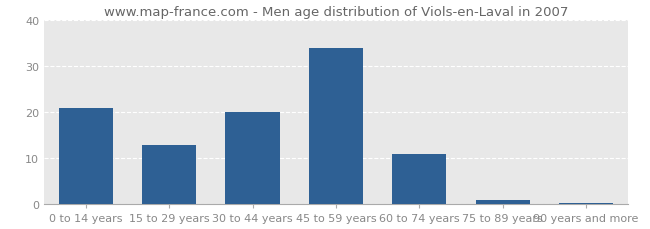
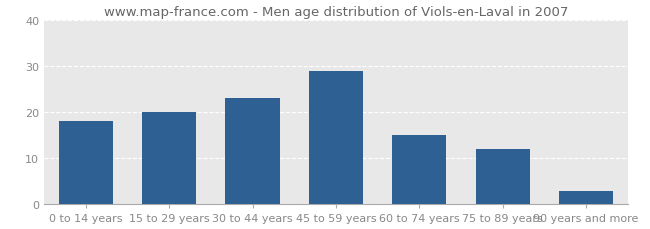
0 to 14 years: 21.0 -> 18.0
15 to 29 years: 13.0 -> 20.0
30 to 44 years: 20.0 -> 23.0
45 to 59 years: 34.0 -> 29.0
60 to 74 years: 11.0 -> 15.0
75 to 89 years: 1.0 -> 12.0
90 years and more: 0.3 -> 3.0
